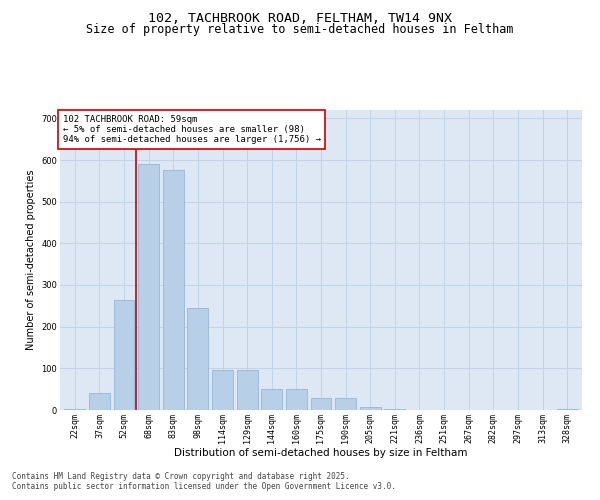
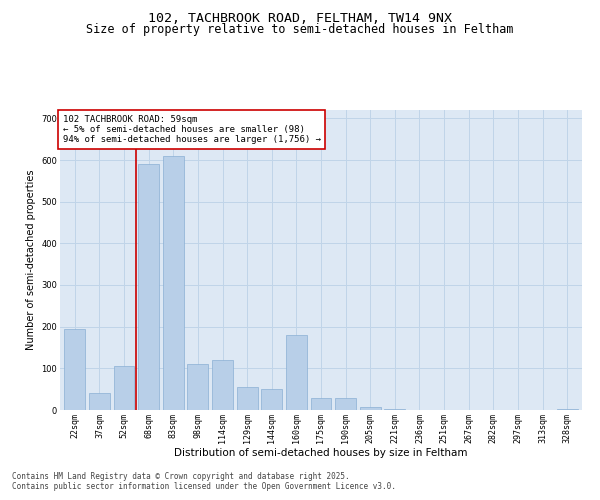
22sqm: 3 -> 195
52sqm: 265 -> 105
83sqm: 575 -> 610
98sqm: 245 -> 110
114sqm: 97 -> 120
129sqm: 97 -> 55
160sqm: 50 -> 180
